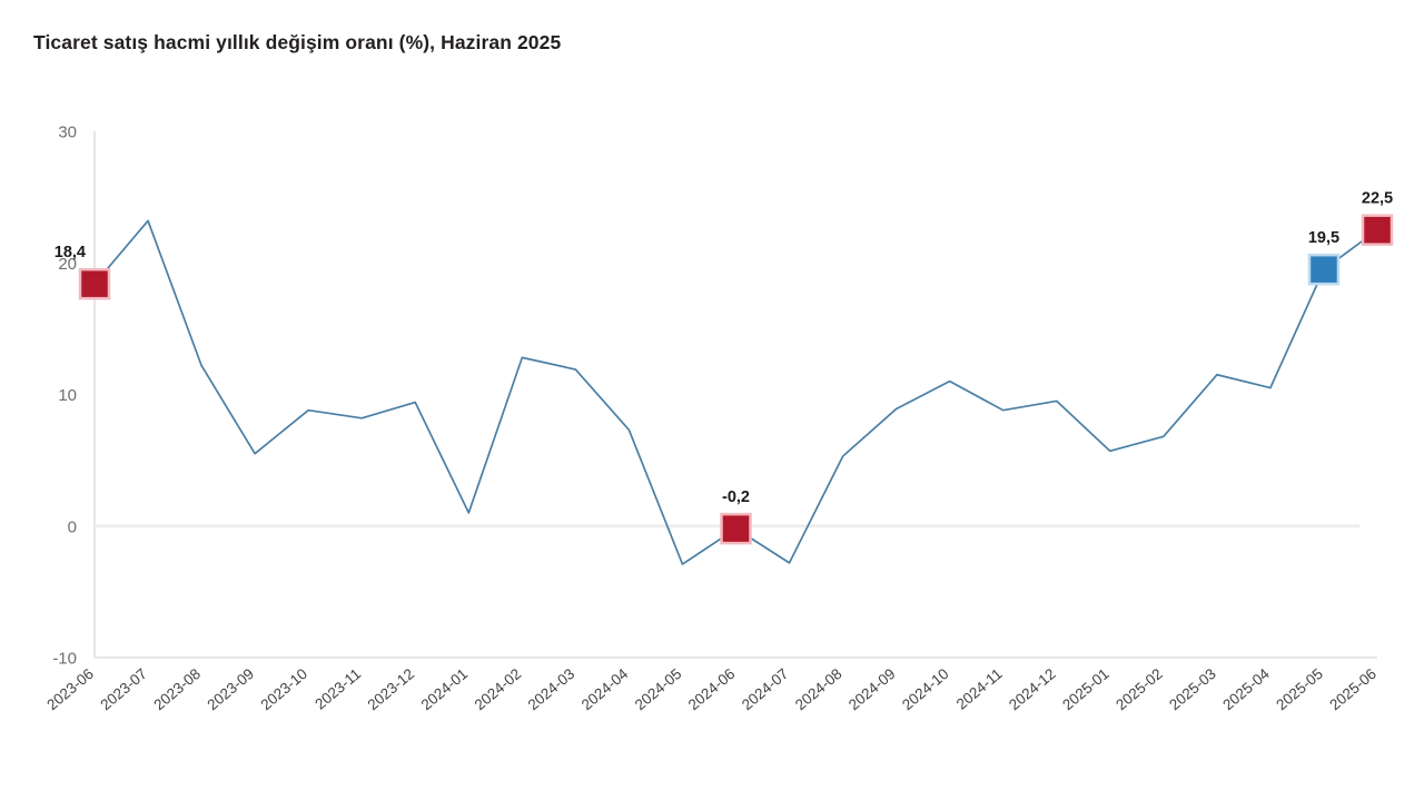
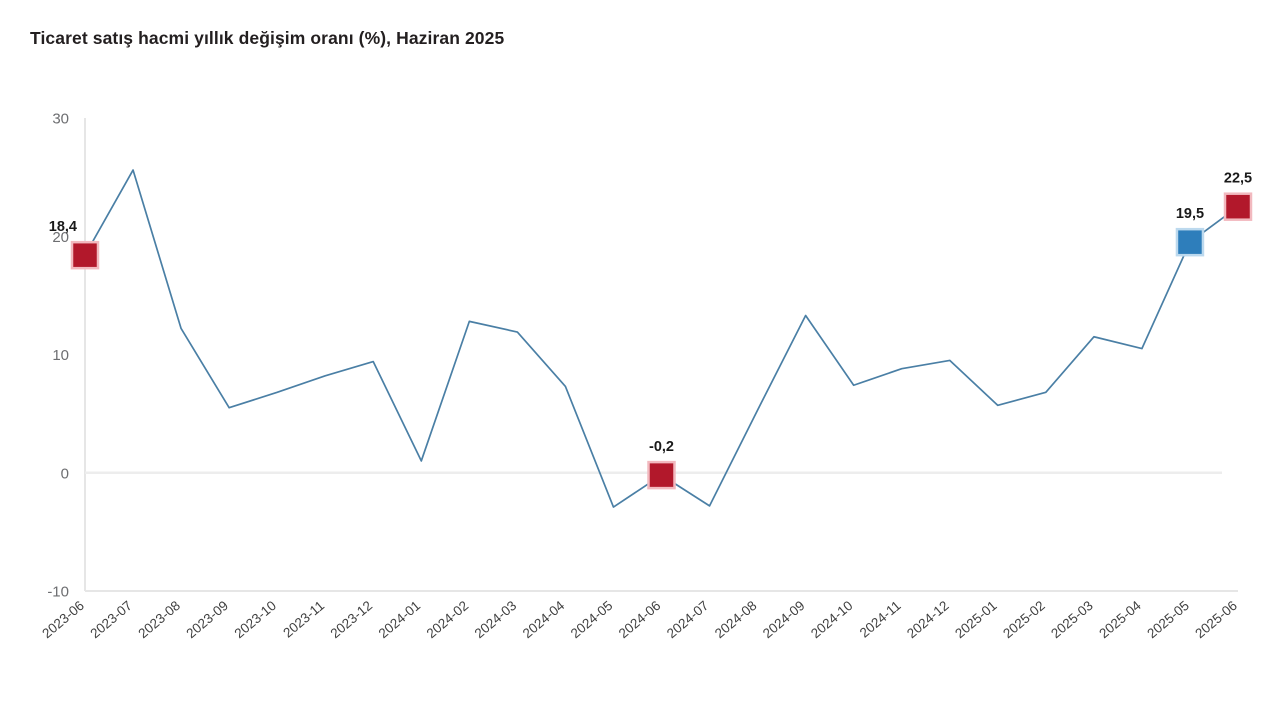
2023-07: 23.2 -> 25.6
2023-10: 8.8 -> 6.8
2024-09: 8.9 -> 13.3
2024-10: 11.0 -> 7.4
